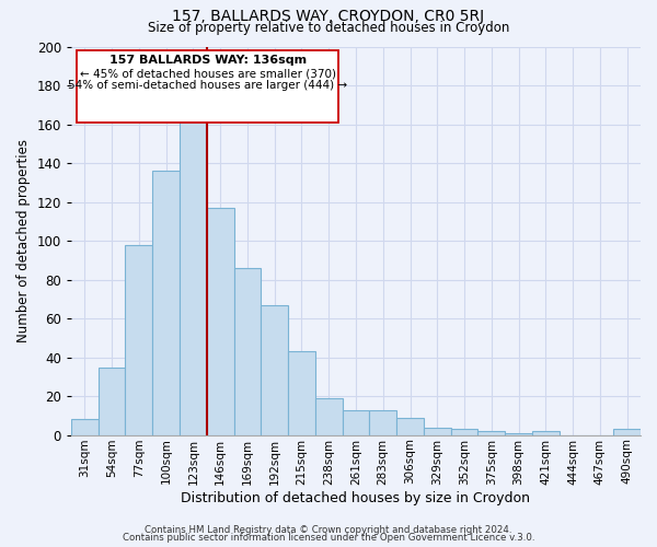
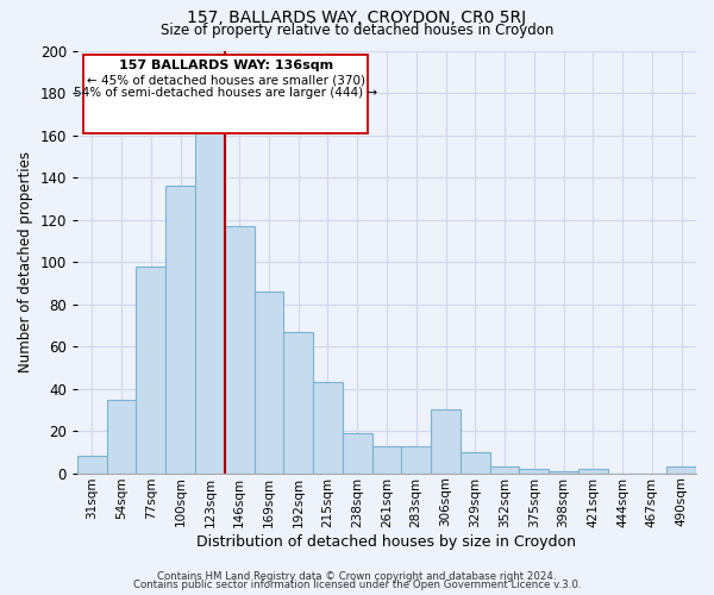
306sqm: 9 -> 30
329sqm: 4 -> 10
